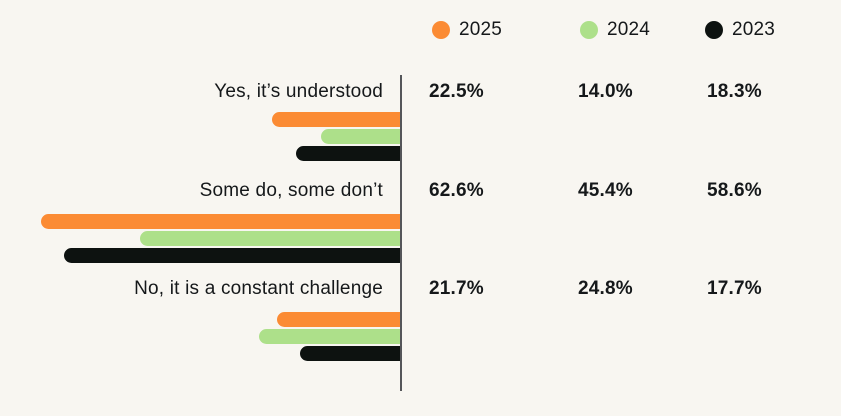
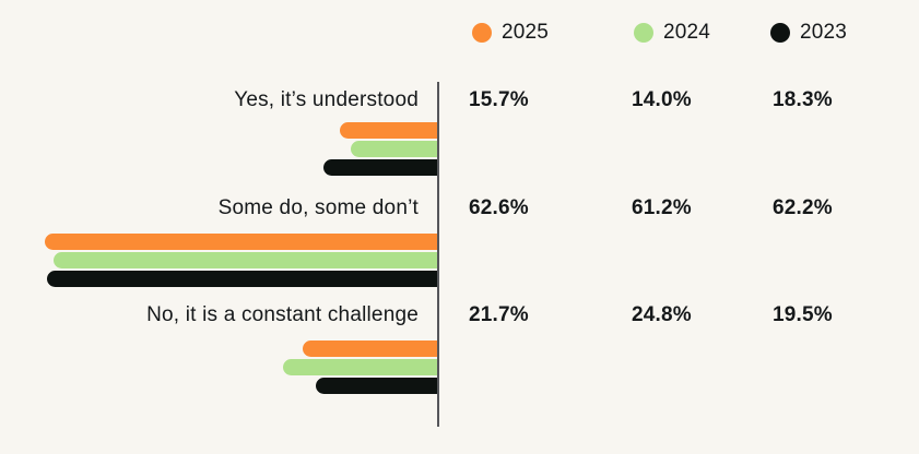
2025/Yes, it’s understood: 22.5% -> 15.7%
2024/Some do, some don’t: 45.4% -> 61.2%
2023/Some do, some don’t: 58.6% -> 62.2%
2023/No, it is a constant challenge: 17.7% -> 19.5%
